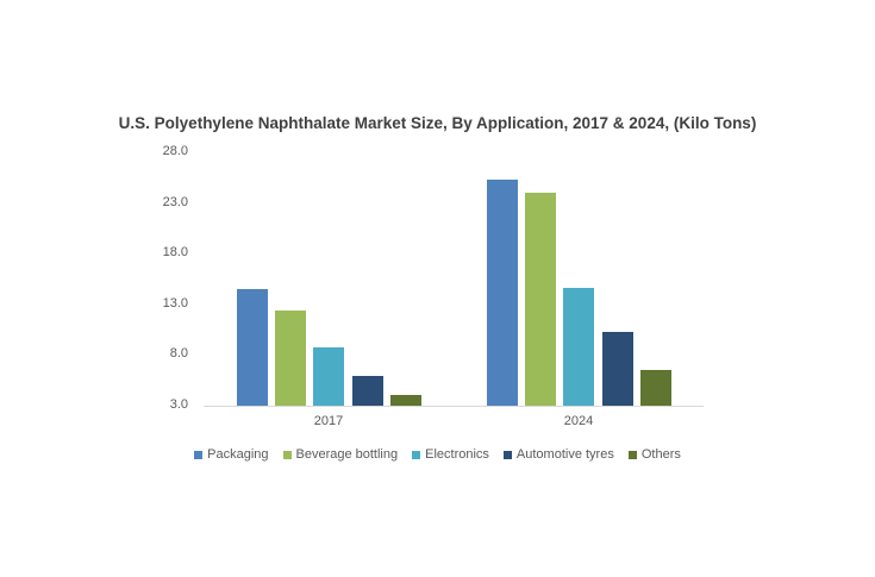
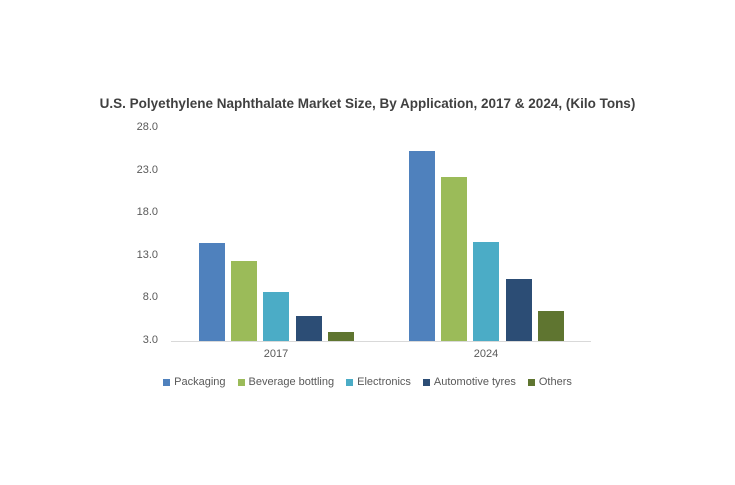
Beverage bottling/2024: 24 -> 22
